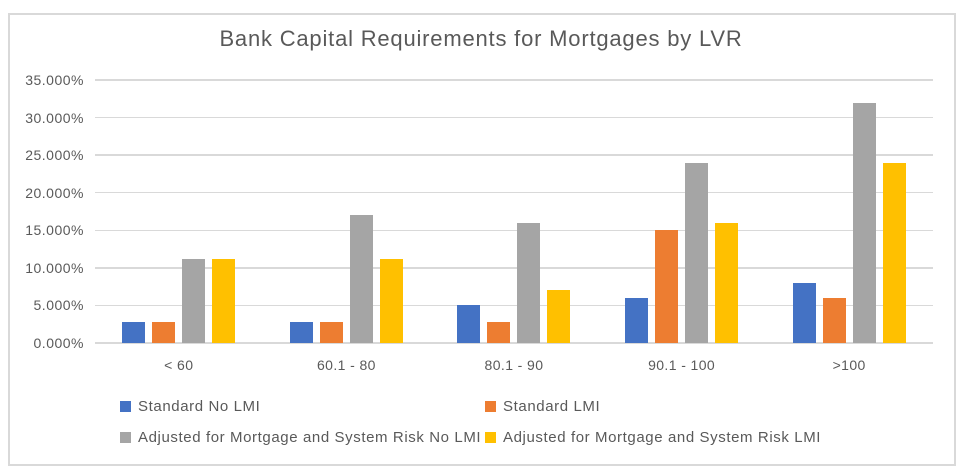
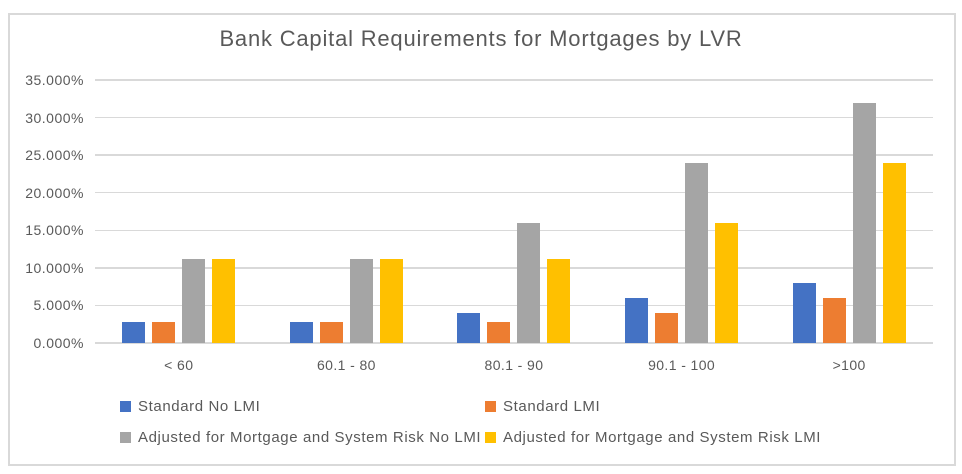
Adjusted for Mortgage and System Risk No LMI/60.1 - 80: 17% -> 11%
Standard No LMI/80.1 - 90: 5% -> 4%
Adjusted for Mortgage and System Risk LMI/80.1 - 90: 7% -> 11%
Standard LMI/90.1 - 100: 15% -> 4%
